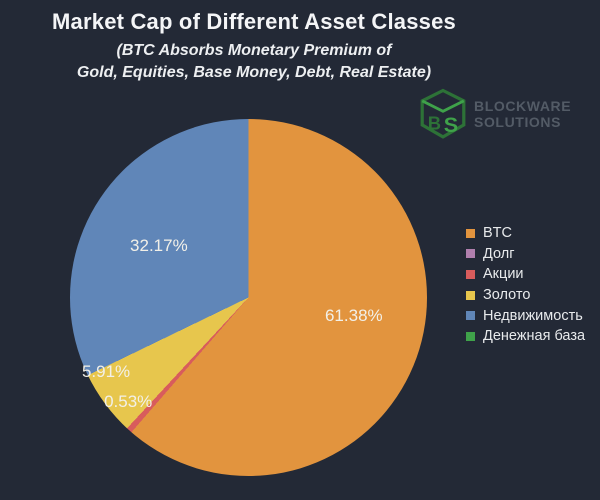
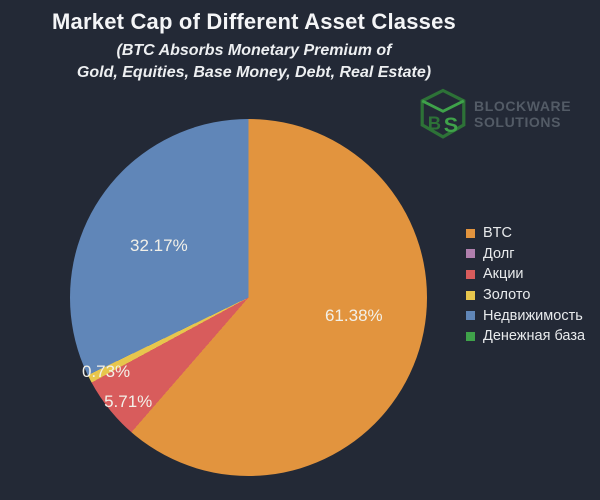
Акции: 0.53% -> 5.71%
Золото: 5.91% -> 0.73%
